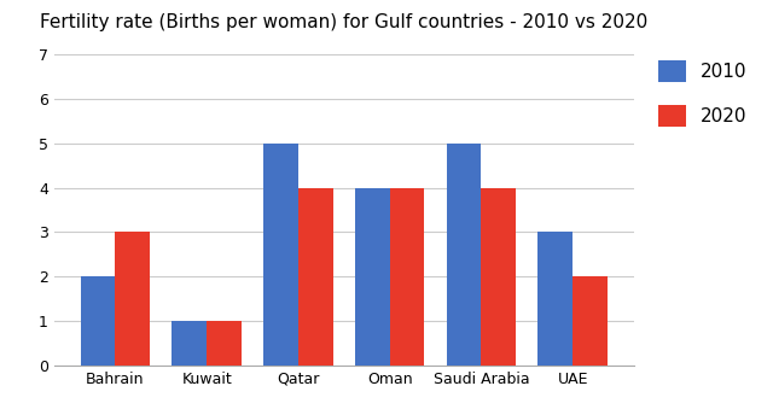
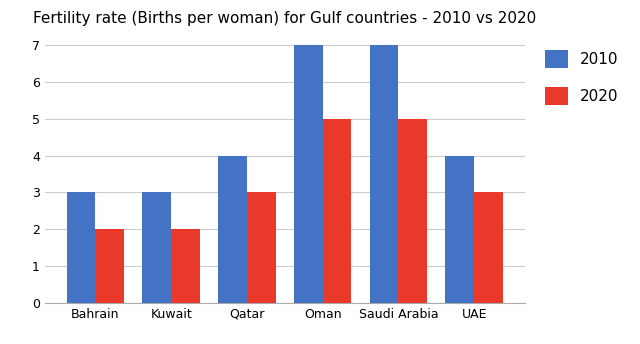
2010/Bahrain: 2 -> 3
2020/Bahrain: 3 -> 2
2010/Kuwait: 1 -> 3
2020/Kuwait: 1 -> 2
2010/Qatar: 5 -> 4
2020/Qatar: 4 -> 3
2010/Oman: 4 -> 7
2020/Oman: 4 -> 5
2010/Saudi Arabia: 5 -> 7
2020/Saudi Arabia: 4 -> 5
2010/UAE: 3 -> 4
2020/UAE: 2 -> 3
